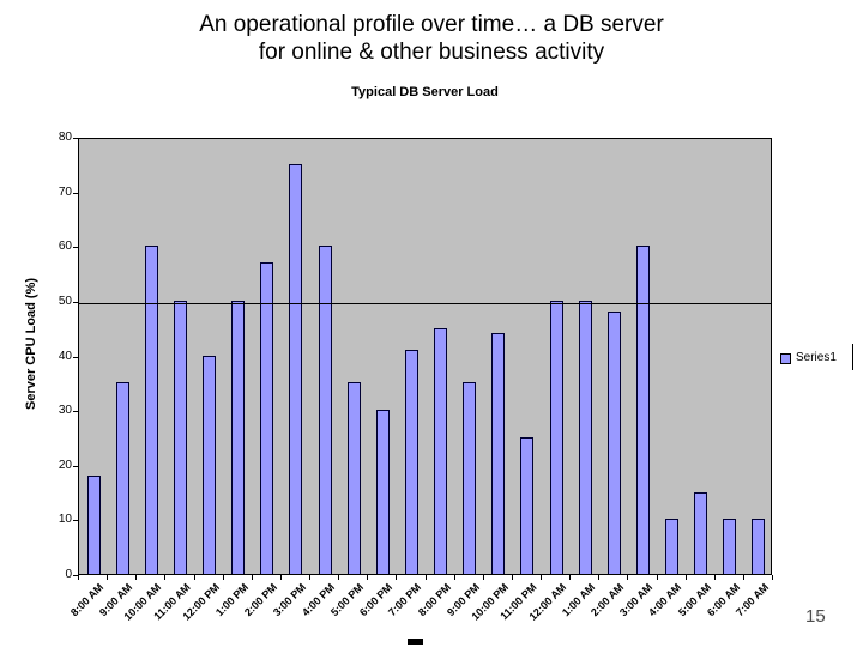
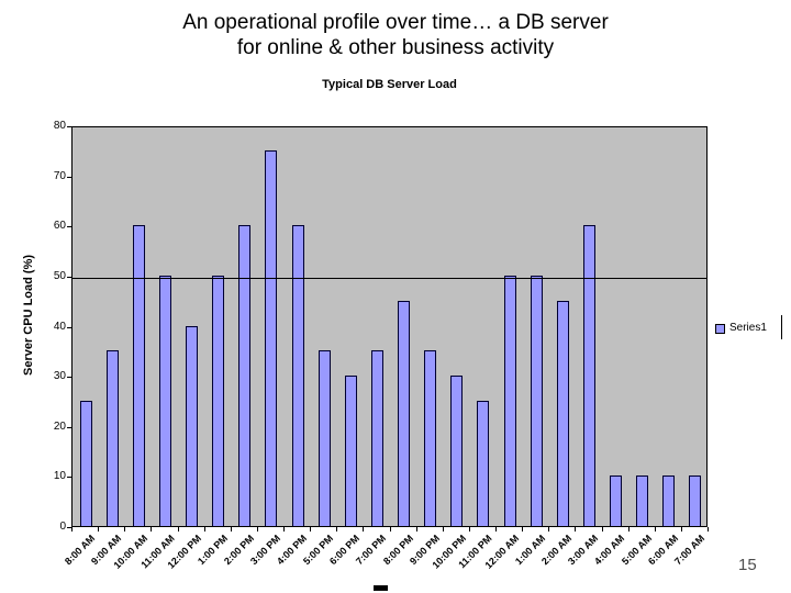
8:00 AM: 18 -> 25
2:00 PM: 57 -> 60
7:00 PM: 41 -> 35
10:00 PM: 44 -> 30
2:00 AM: 48 -> 45
5:00 AM: 15 -> 10
